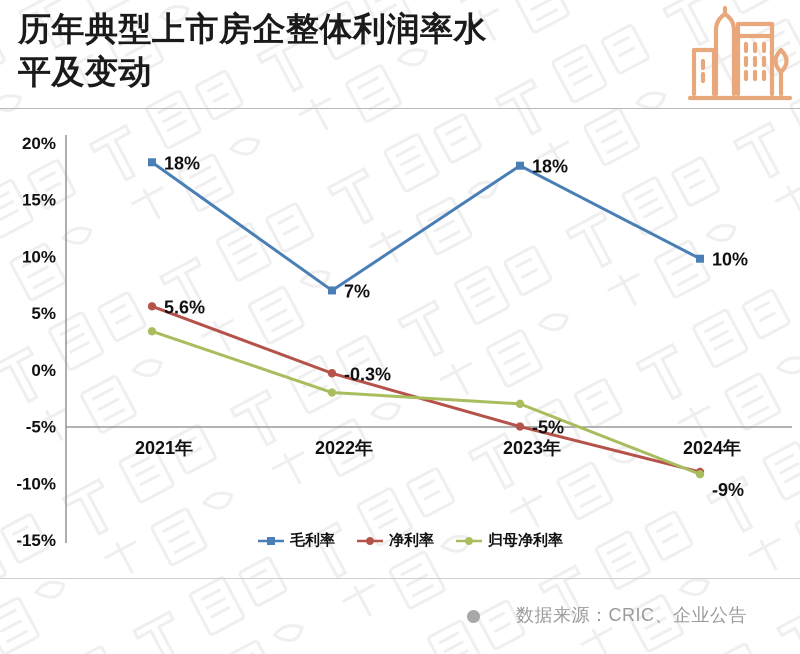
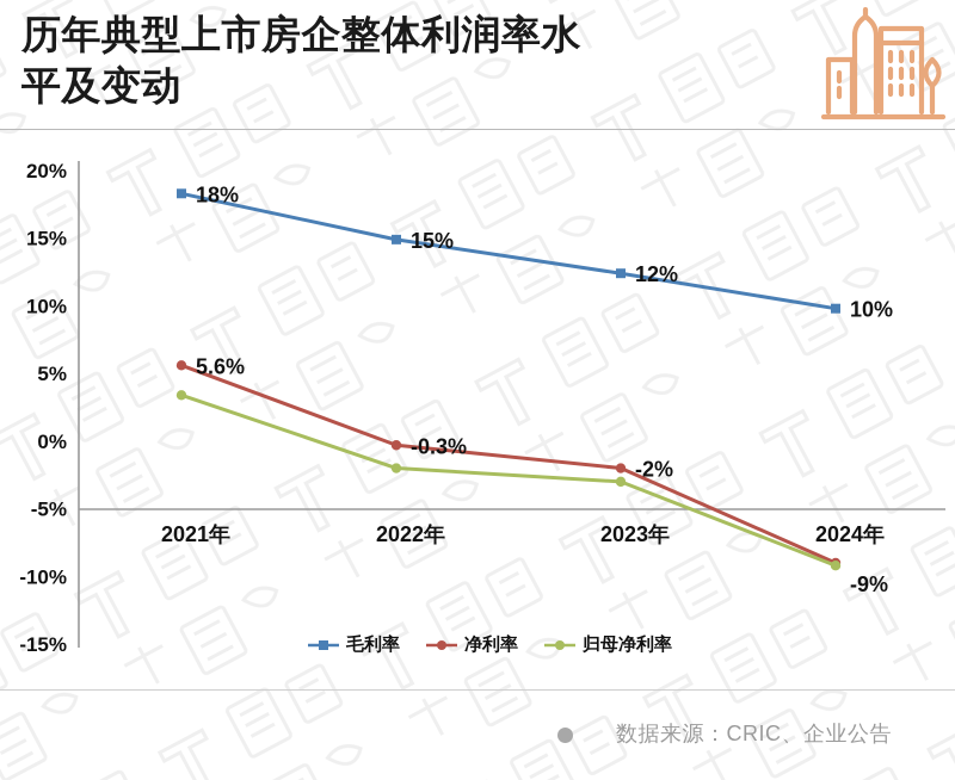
毛利率/2022年: 7% -> 15%
毛利率/2023年: 18% -> 12%
净利率/2023年: -5% -> -2%
